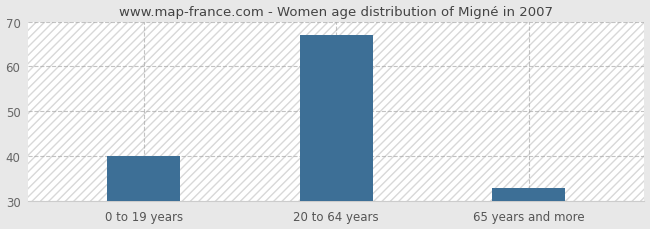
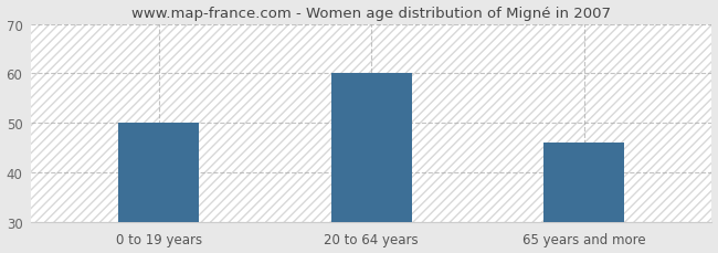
0 to 19 years: 40 -> 50
20 to 64 years: 67 -> 60
65 years and more: 33 -> 46
